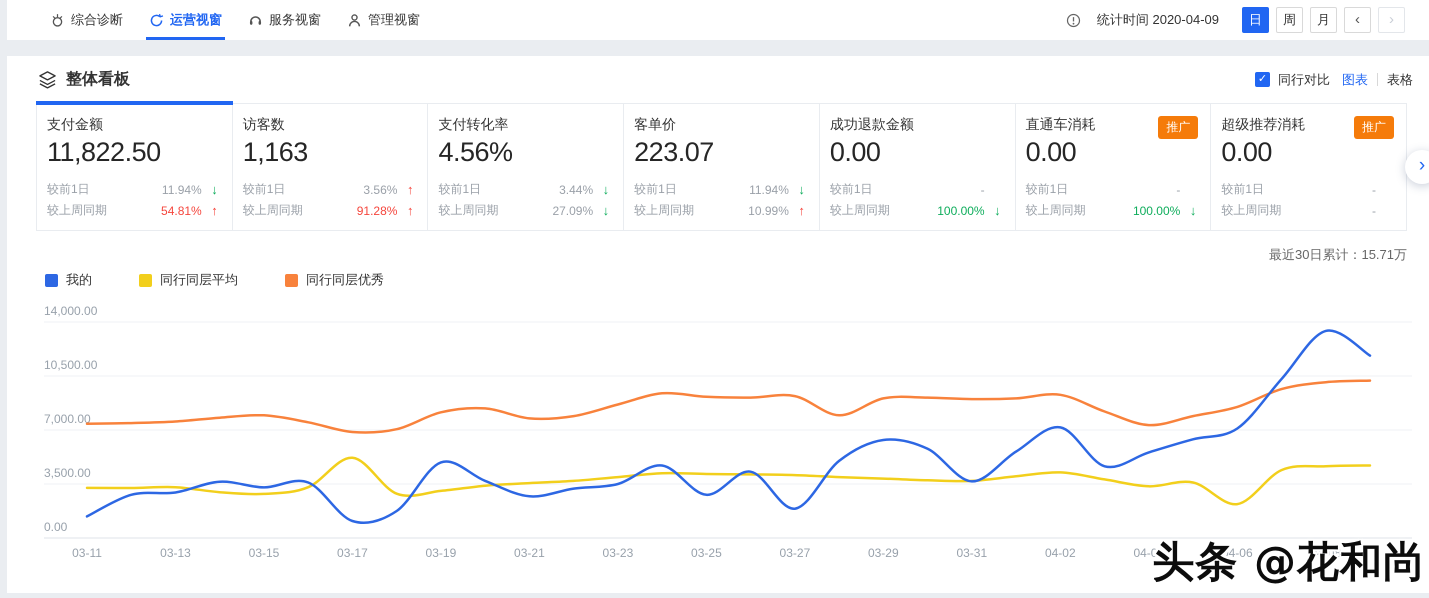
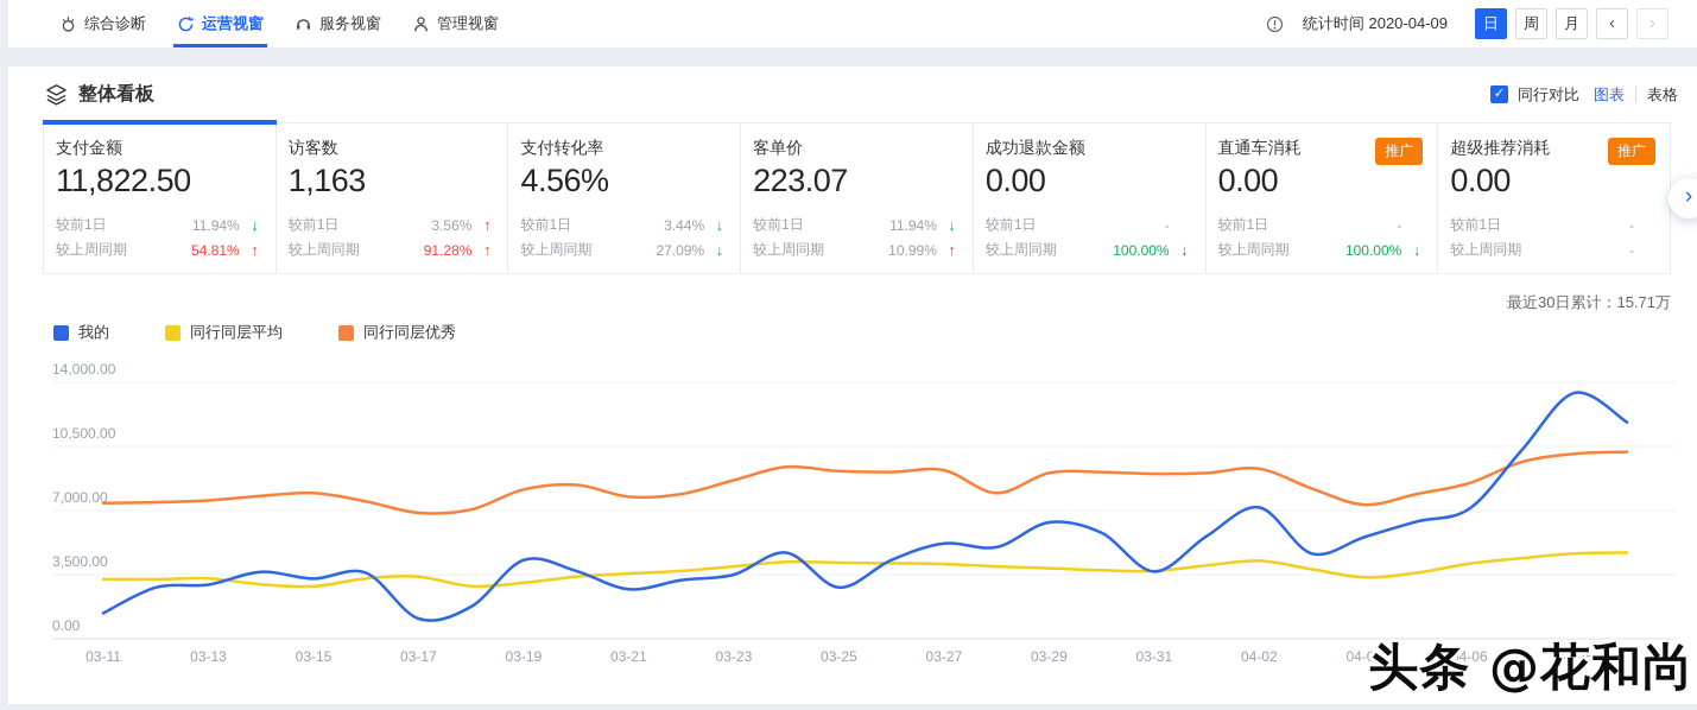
同行同层平均/03-17: 5200 -> 3400
我的/03-19: 4900 -> 4300
我的/03-27: 1900 -> 5200
同行同层平均/04-06: 2200 -> 4100
